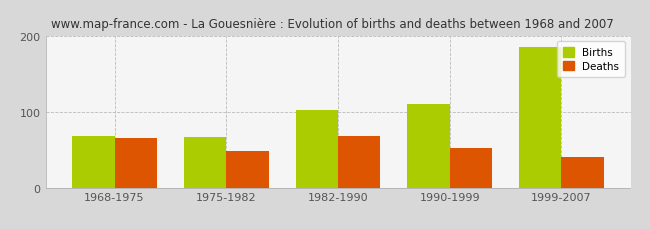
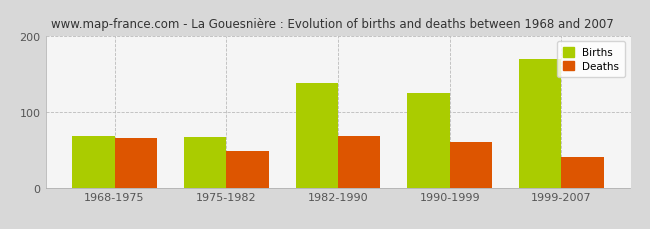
Births/1982-1990: 102 -> 138
Births/1990-1999: 110 -> 124
Deaths/1990-1999: 52 -> 60
Births/1999-2007: 185 -> 170
